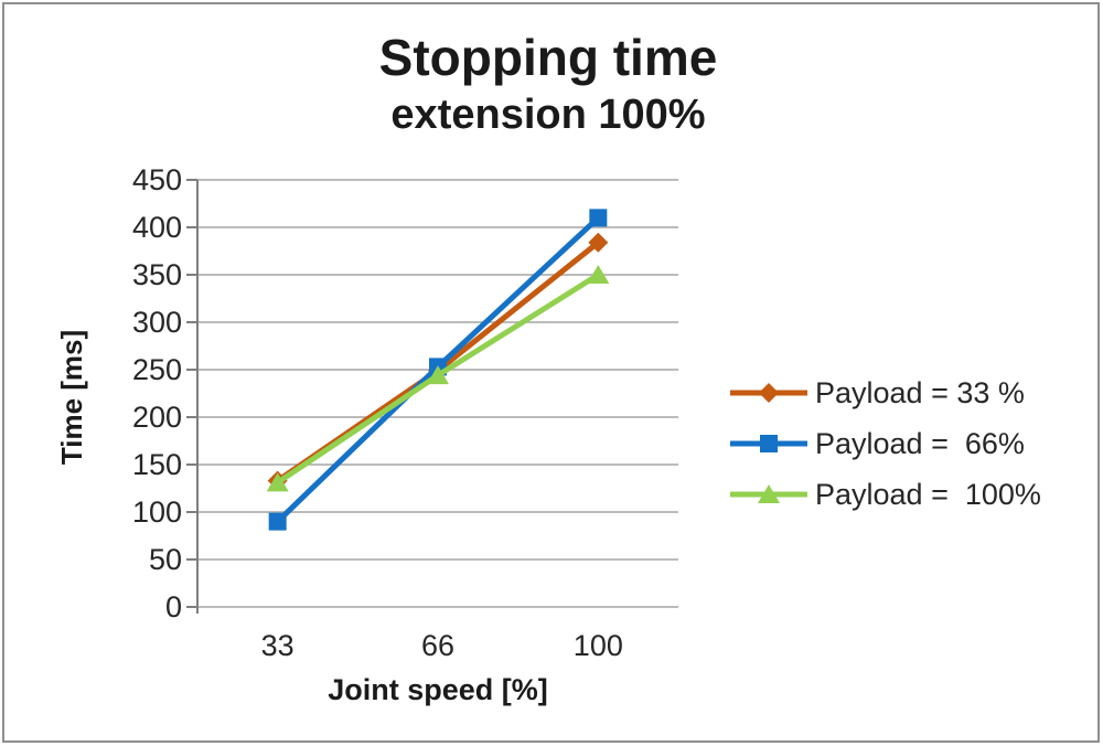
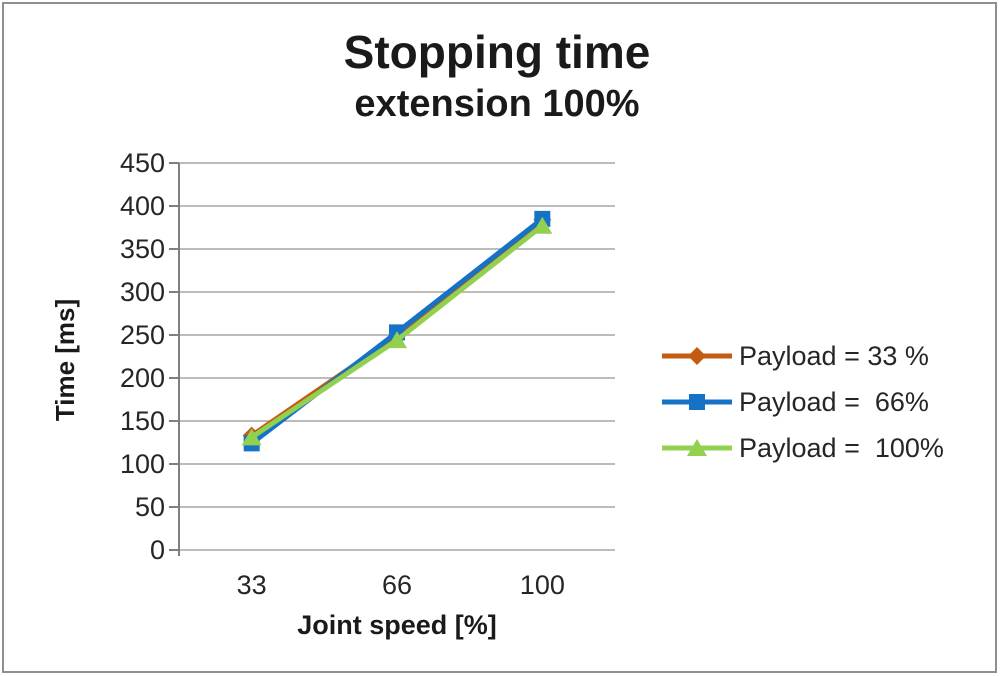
Payload = 66%/33: 90 -> 120
Payload = 66%/100: 410 -> 380
Payload = 100%/100: 350 -> 380
